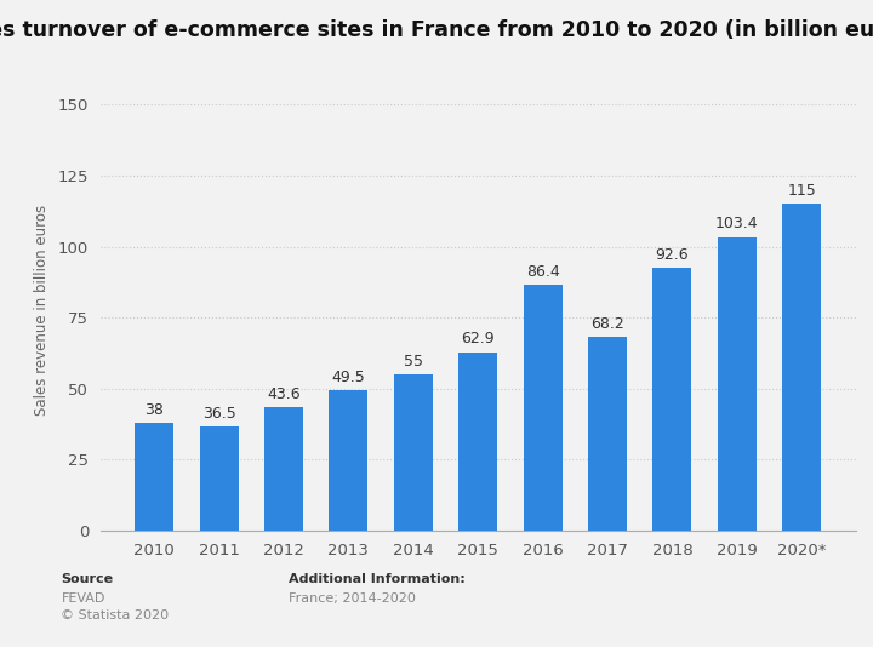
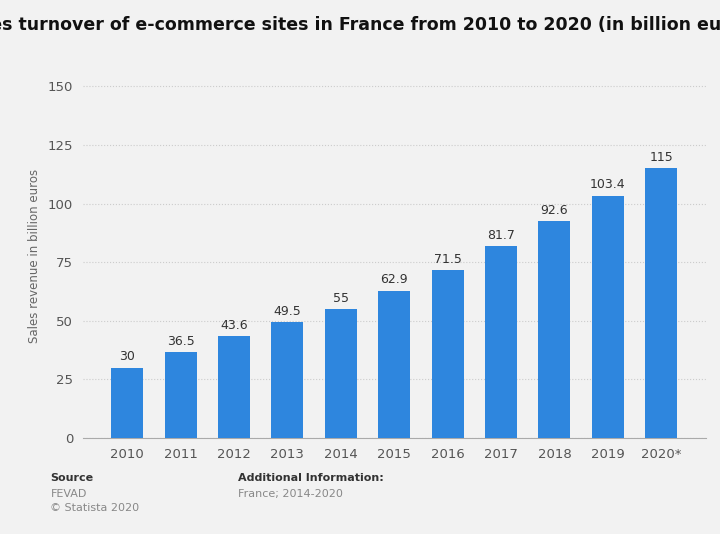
2010: 38 -> 30
2016: 86.4 -> 71.5
2017: 68.2 -> 81.7
